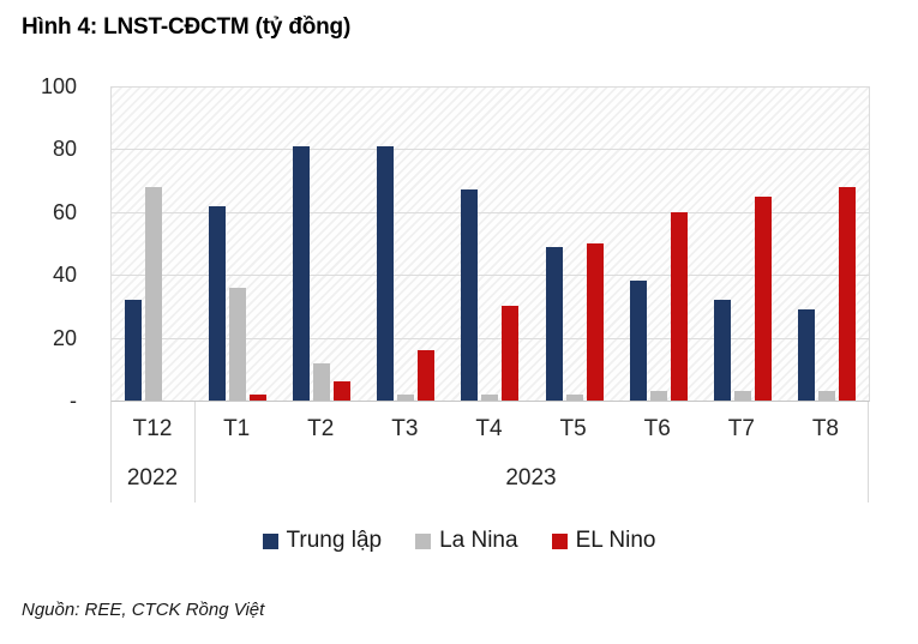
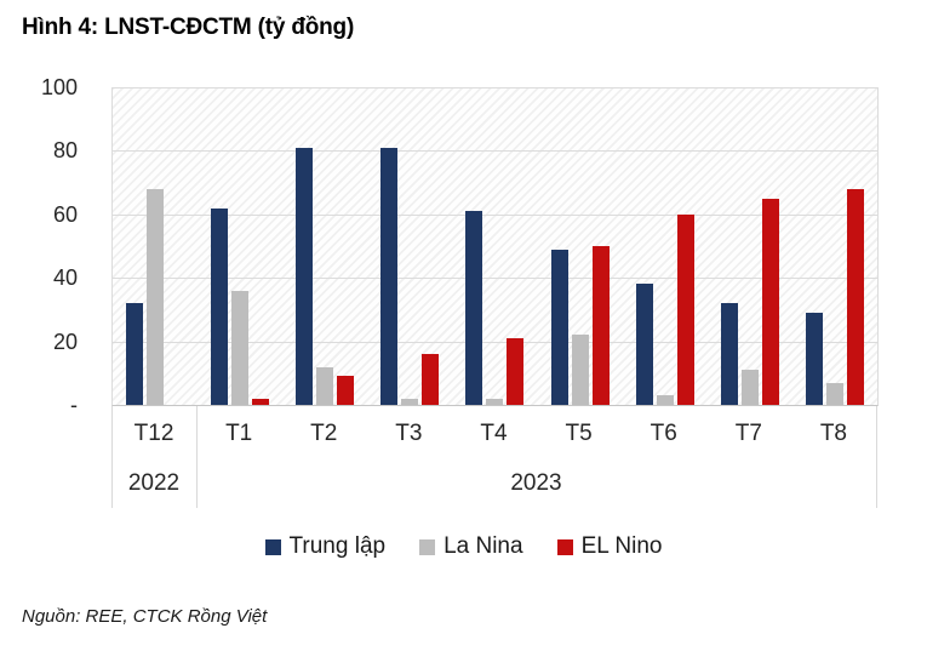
EL Nino/T2: 6 -> 9
Trung lập/T4: 67 -> 61
EL Nino/T4: 30 -> 21
La Nina/T5: 2 -> 22
La Nina/T7: 3 -> 11
La Nina/T8: 3 -> 7
